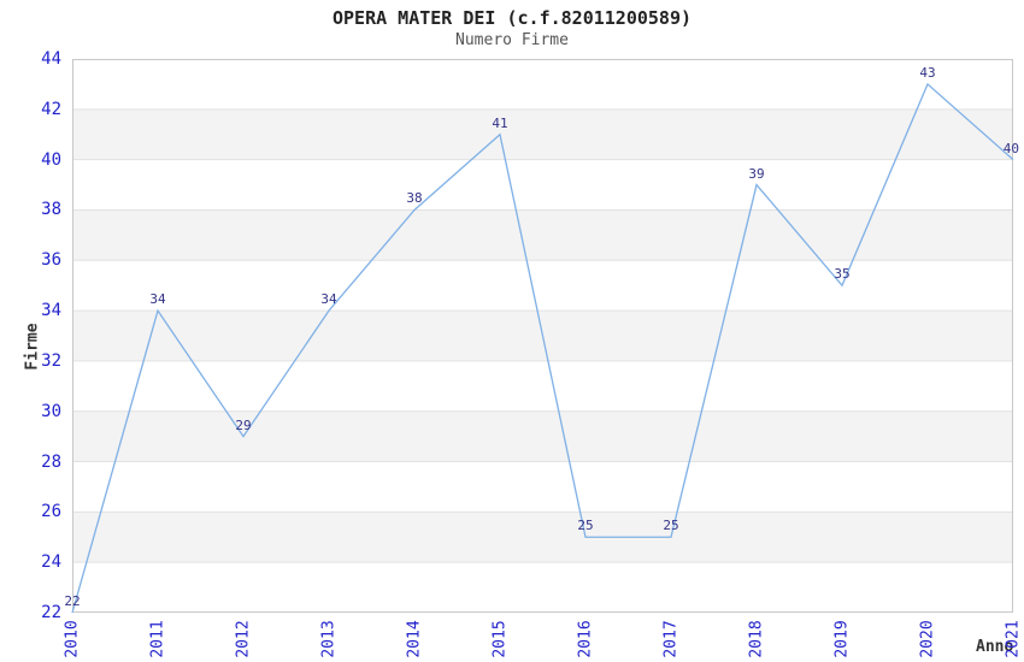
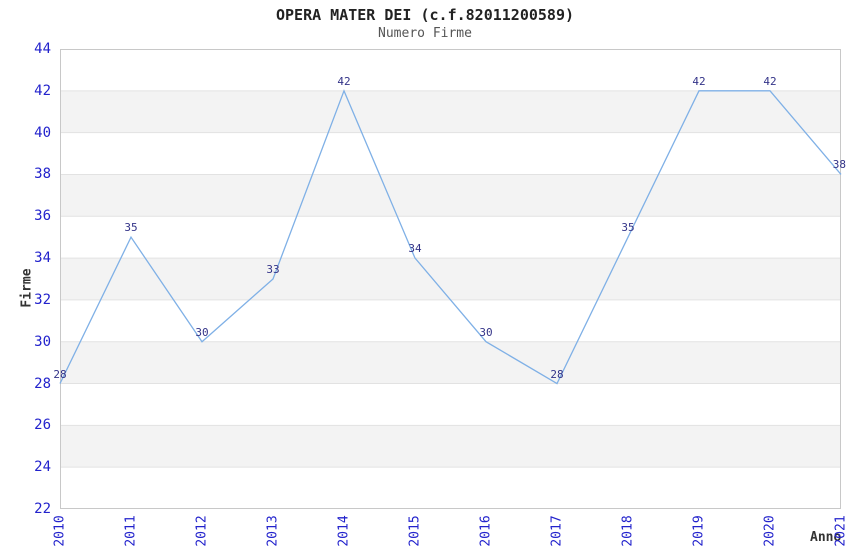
2010: 22 -> 28
2011: 34 -> 35
2012: 29 -> 30
2013: 34 -> 33
2014: 38 -> 42
2015: 41 -> 34
2016: 25 -> 30
2017: 25 -> 28
2018: 39 -> 35
2019: 35 -> 42
2020: 43 -> 42
2021: 40 -> 38
